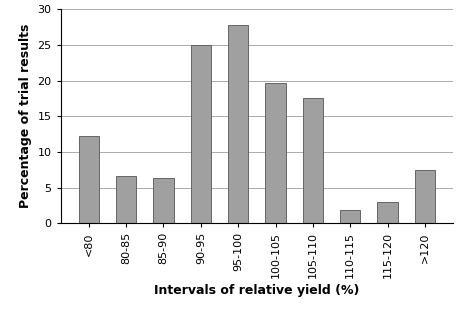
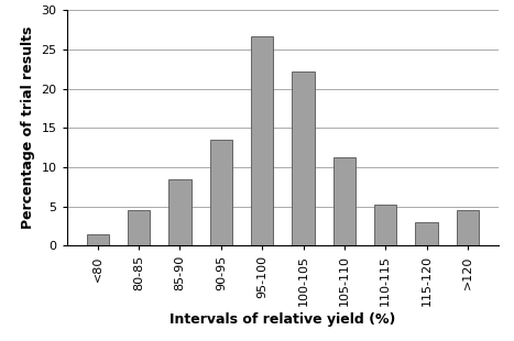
<80: 12.2 -> 1.5
80-85: 6.6 -> 4.5
85-90: 6.4 -> 8.5
90-95: 25.0 -> 13.5
95-100: 27.8 -> 26.7
100-105: 19.6 -> 22.2
105-110: 17.6 -> 11.2
110-115: 1.8 -> 5.2
>120: 7.4 -> 4.5
